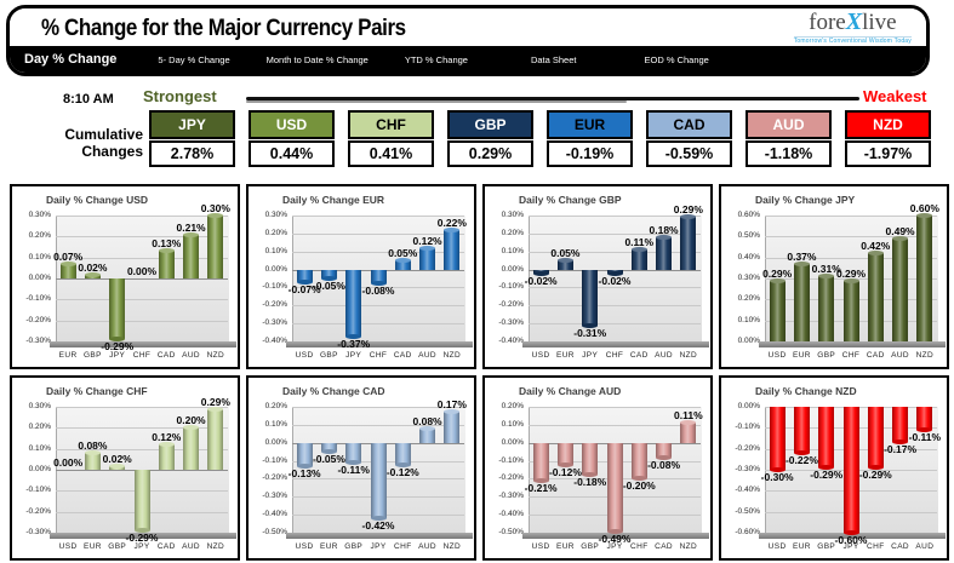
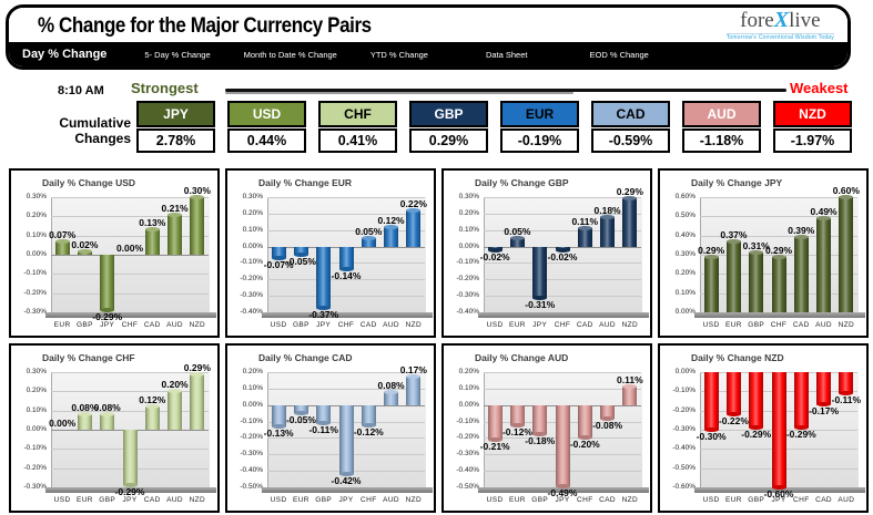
Daily % Change EUR/CHF: -0.08% -> -0.14%
Daily % Change JPY/CAD: 0.42% -> 0.39%
Daily % Change CHF/GBP: 0.02% -> 0.08%
